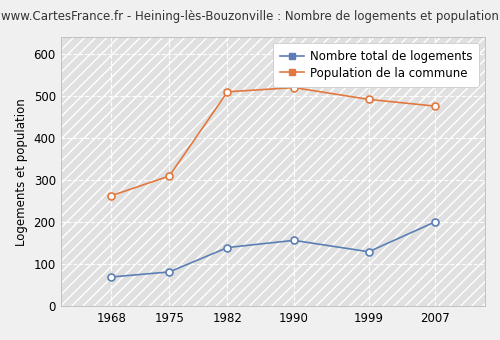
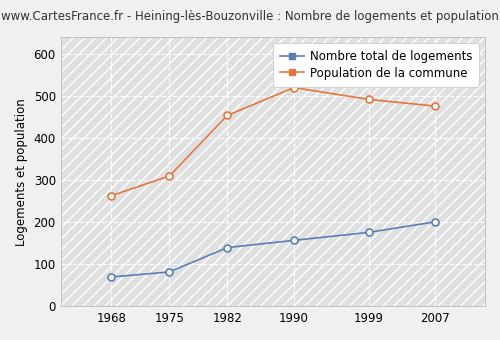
Population de la commune/1982: 510 -> 454
Nombre total de logements/1999: 130 -> 176
